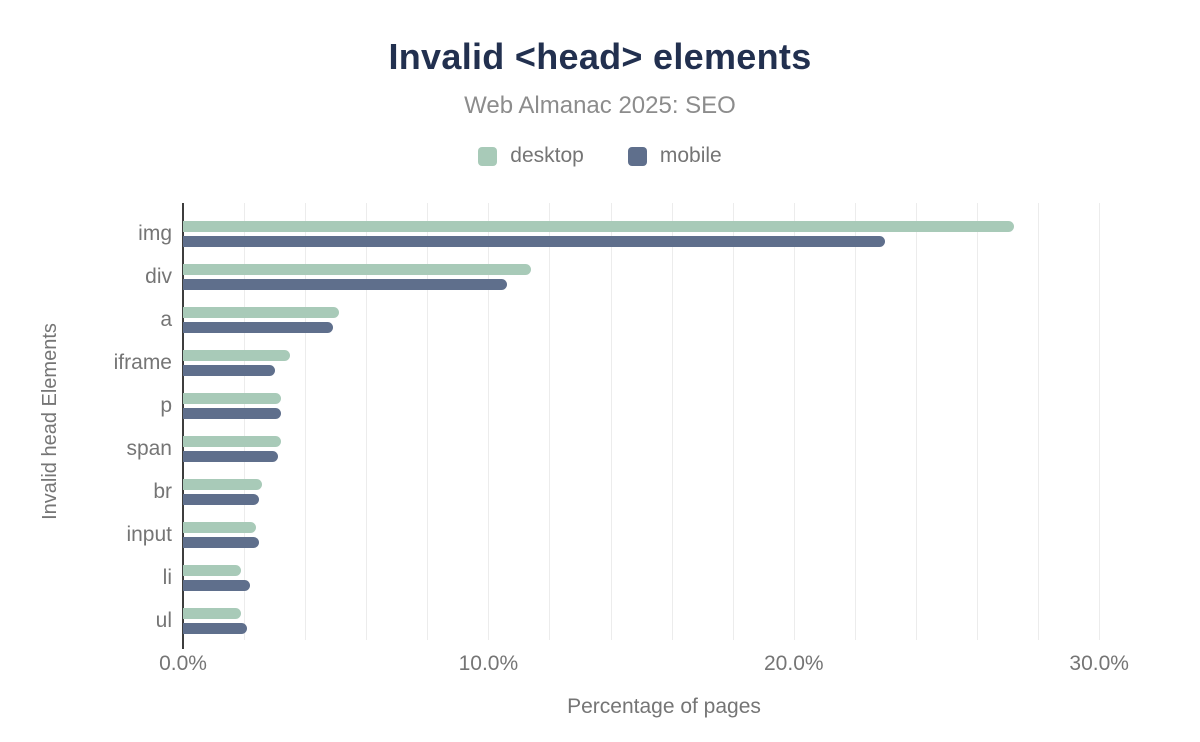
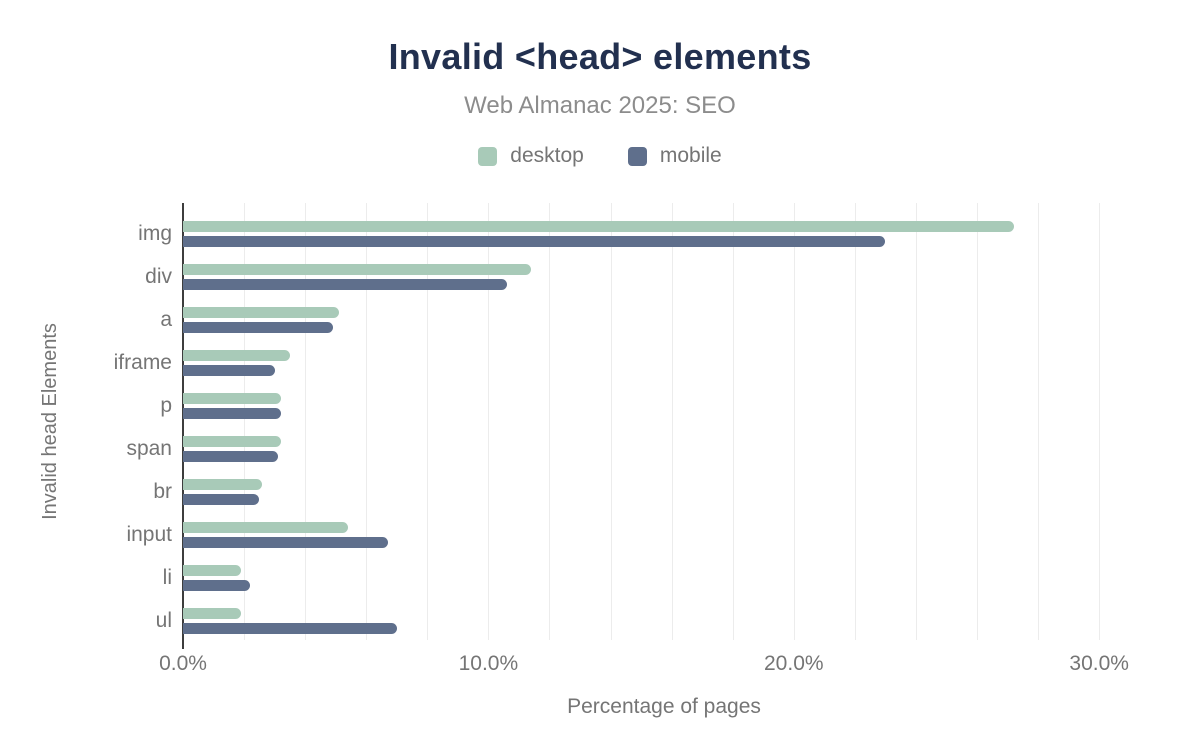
desktop/input: 2.4% -> 5.4%
mobile/input: 2.5% -> 6.7%
mobile/ul: 2.1% -> 7.0%
